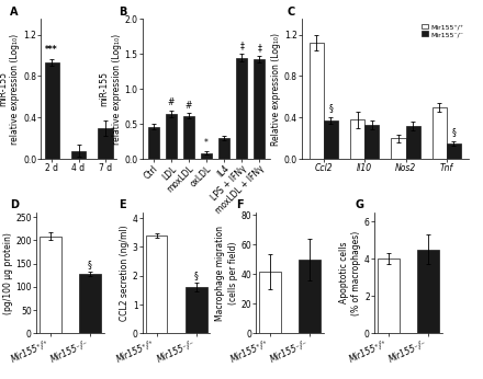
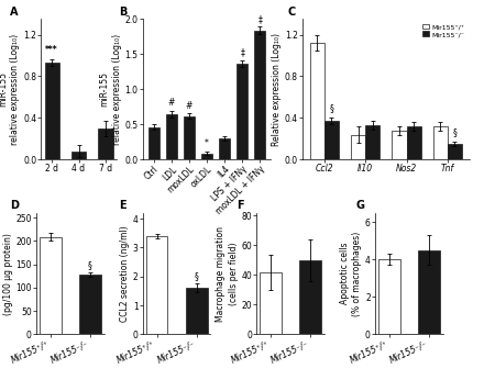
LPS + IFNγ: 1.45 -> 1.36
moxLDL + IFNγ: 1.43 -> 1.84
Mir155⁺/⁺/Il10: 0.38 -> 0.24
Mir155⁺/⁺/Nos2: 0.20 -> 0.28
Mir155⁺/⁺/Tnf: 0.50 -> 0.32
